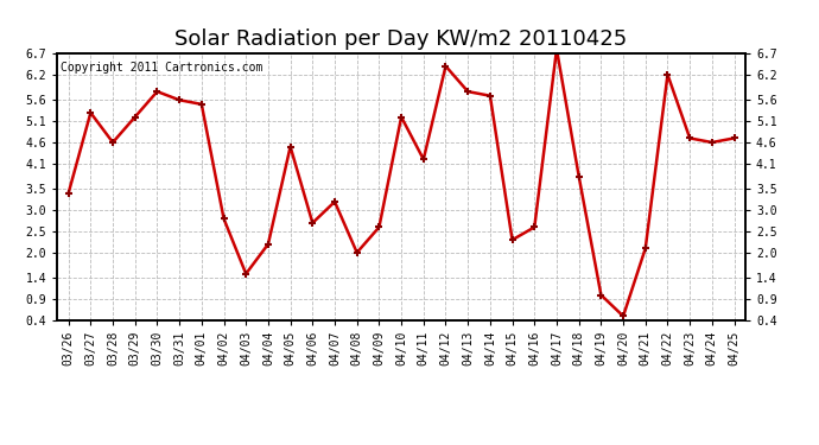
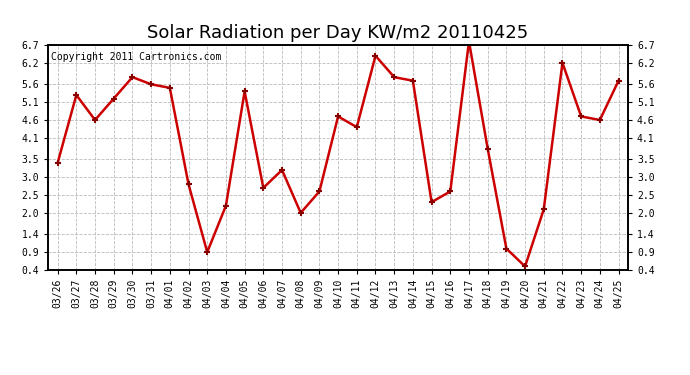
04/03: 1.5 -> 0.9
04/05: 4.5 -> 5.4
04/10: 5.2 -> 4.7
04/11: 4.2 -> 4.4
04/25: 4.7 -> 5.7
